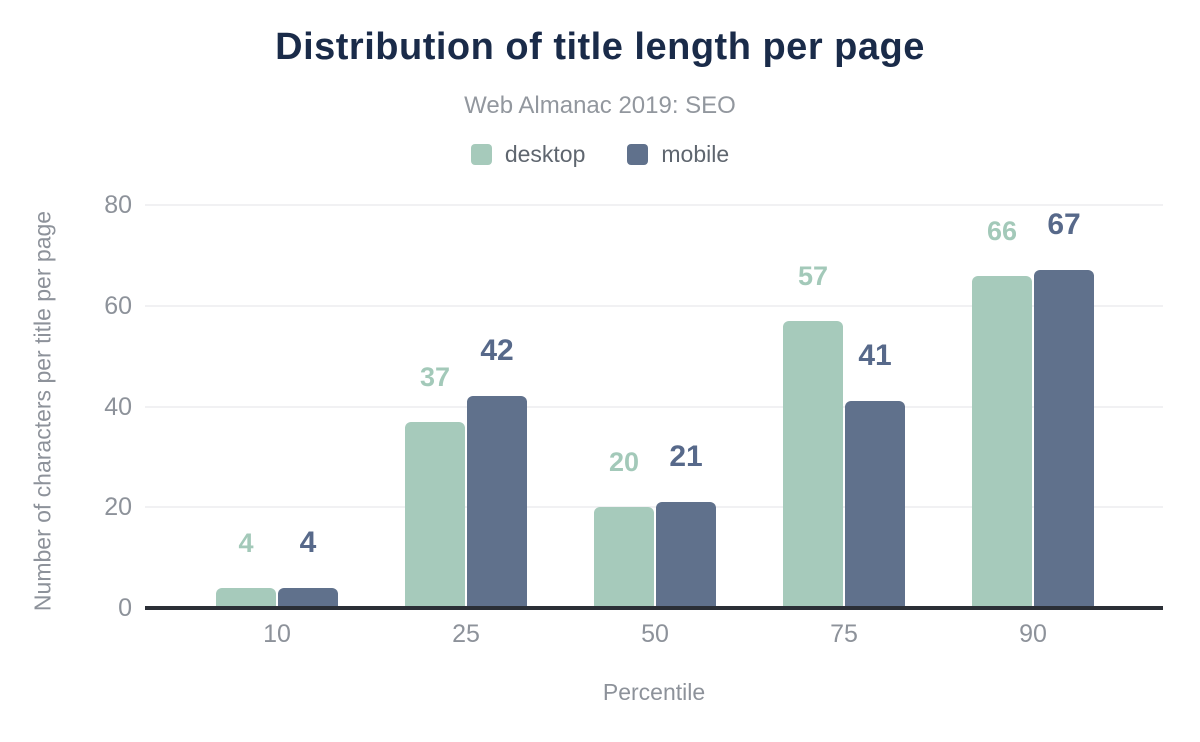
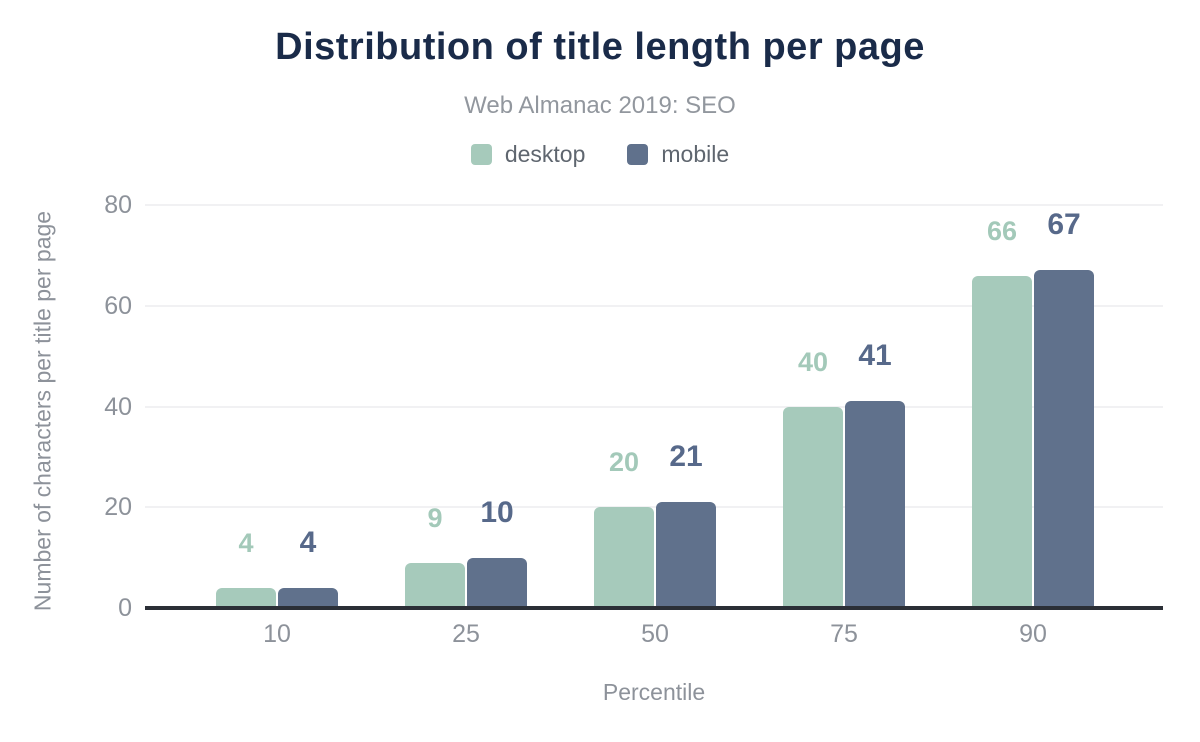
desktop/25: 37 -> 9
mobile/25: 42 -> 10
desktop/75: 57 -> 40
